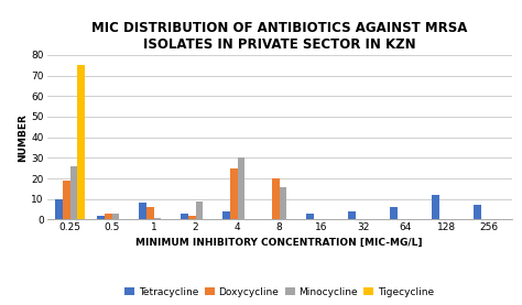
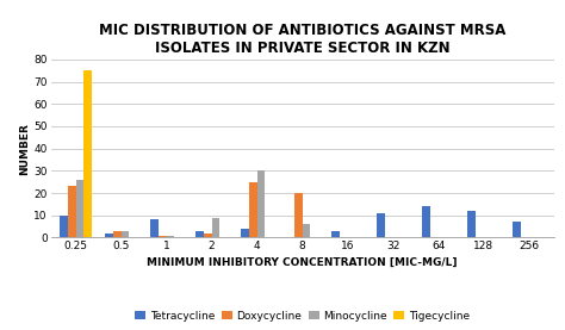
Doxycycline/0.25: 19 -> 23
Doxycycline/1: 6 -> 1
Minocycline/8: 16 -> 6
Tetracycline/32: 4 -> 11
Tetracycline/64: 6 -> 14
